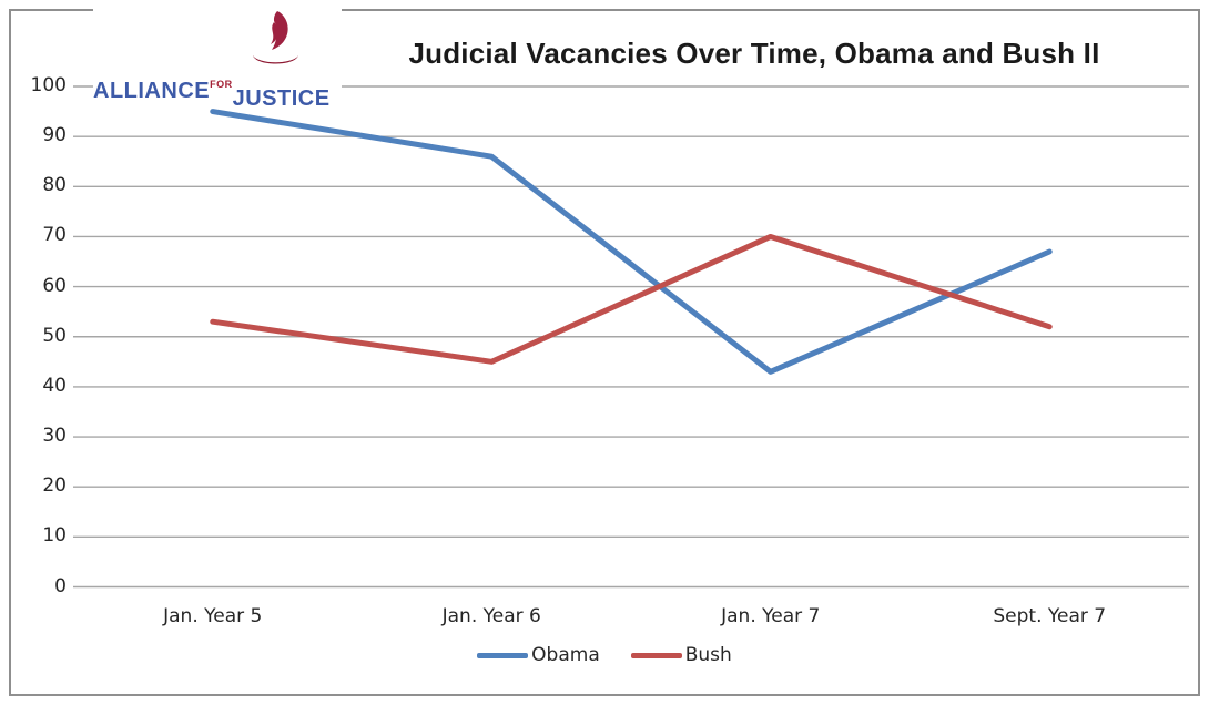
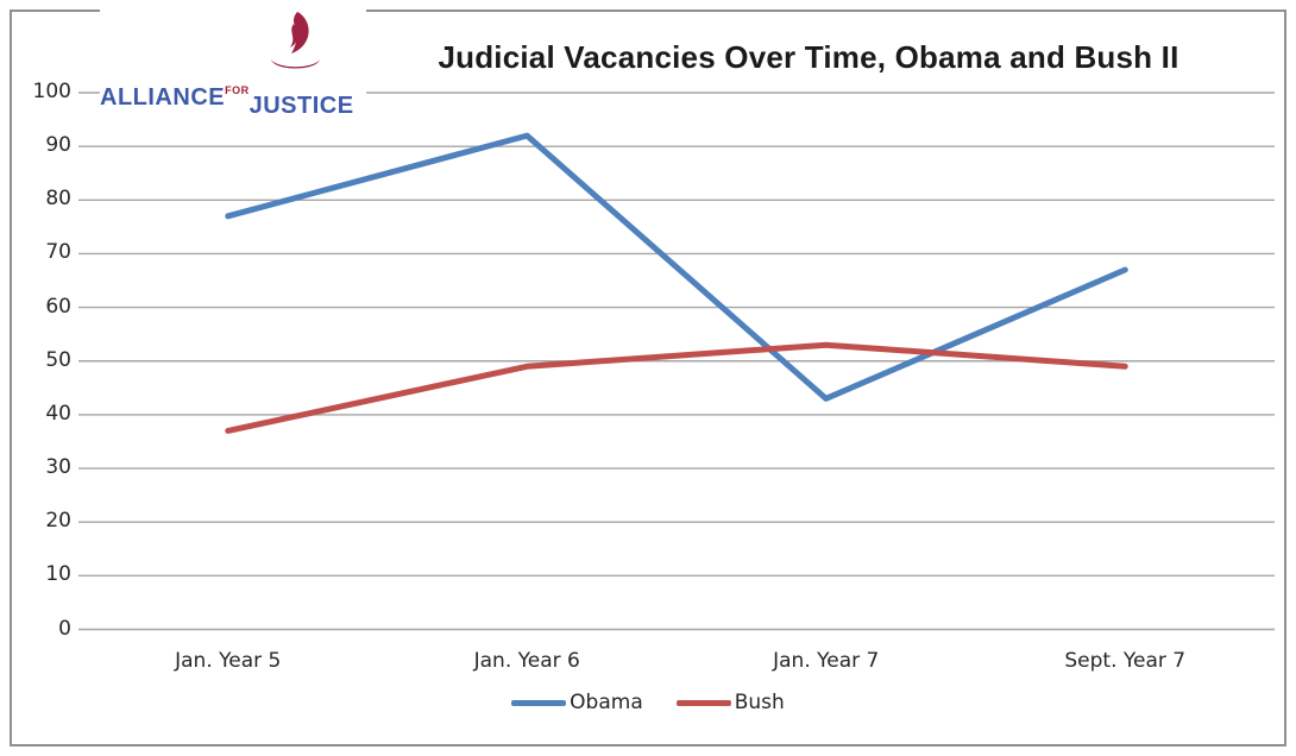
Obama/Jan. Year 5: 95 -> 77
Bush/Jan. Year 5: 53 -> 37
Obama/Jan. Year 6: 86 -> 92
Bush/Jan. Year 6: 45 -> 49
Bush/Jan. Year 7: 70 -> 53
Bush/Sept. Year 7: 52 -> 49
